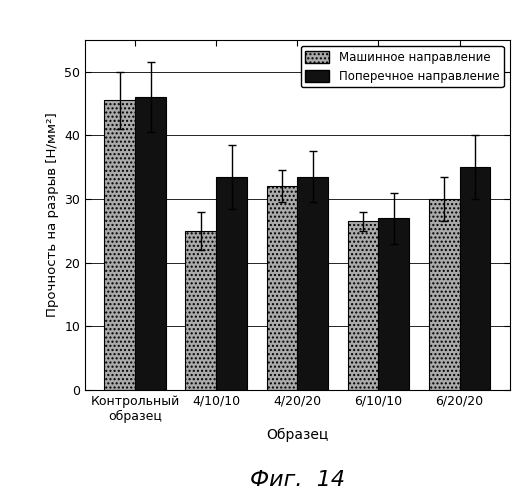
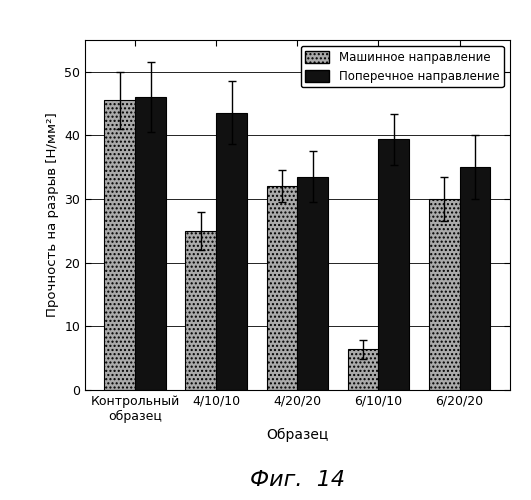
Поперечное направление/4/10/10: 33.5 -> 43.6
Машинное направление/6/10/10: 26.5 -> 6.4
Поперечное направление/6/10/10: 27.0 -> 39.4
